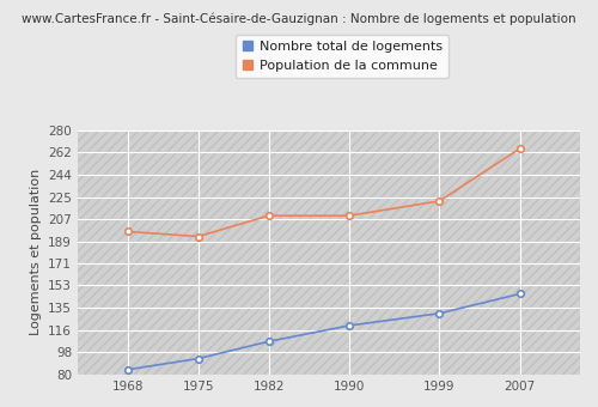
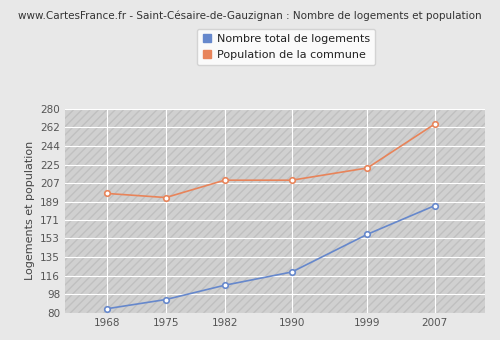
Nombre total de logements/1999: 130 -> 157
Nombre total de logements/2007: 146 -> 185
